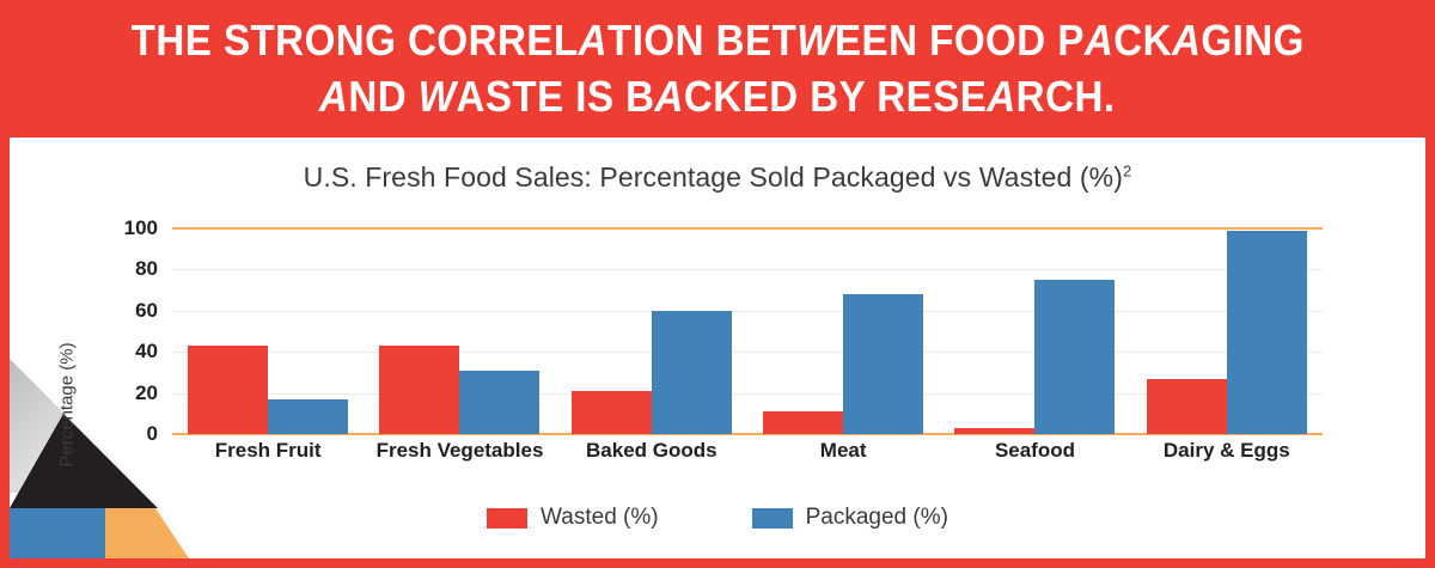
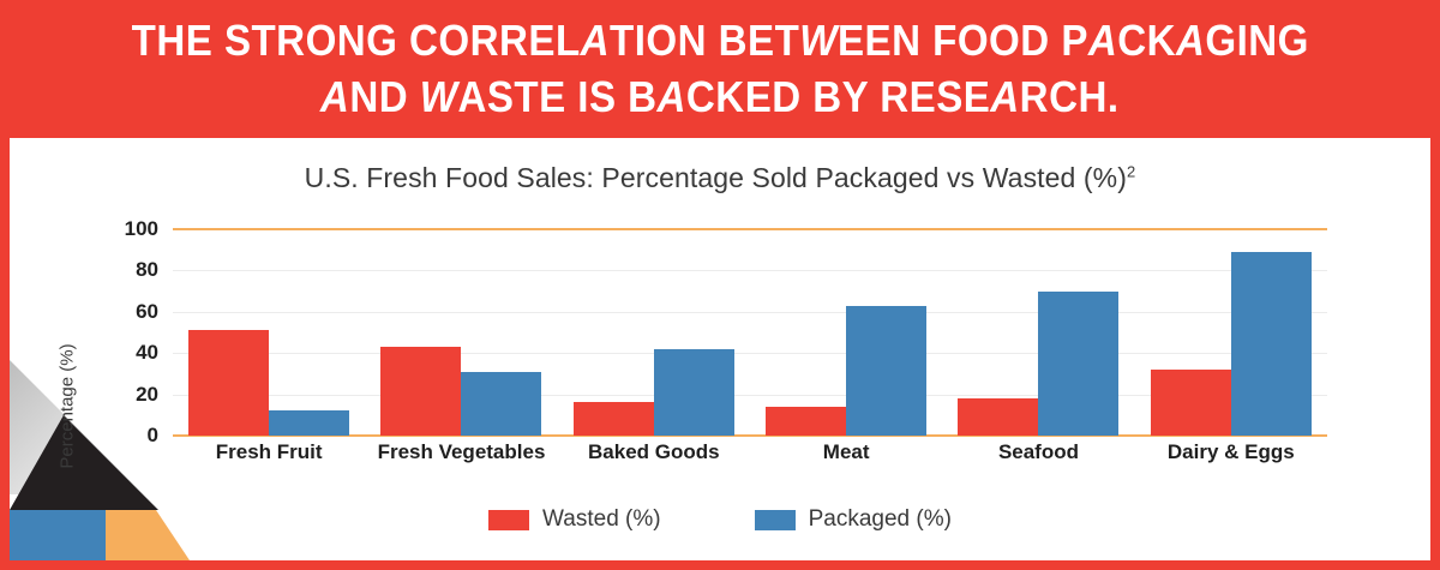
Wasted (%)/Fresh Fruit: 43 -> 51
Packaged (%)/Fresh Fruit: 17 -> 12
Wasted (%)/Baked Goods: 21 -> 16
Packaged (%)/Baked Goods: 60 -> 42
Wasted (%)/Meat: 11 -> 14
Packaged (%)/Meat: 68 -> 63
Wasted (%)/Seafood: 3 -> 18
Packaged (%)/Seafood: 75 -> 70
Wasted (%)/Dairy & Eggs: 27 -> 32
Packaged (%)/Dairy & Eggs: 99 -> 89
